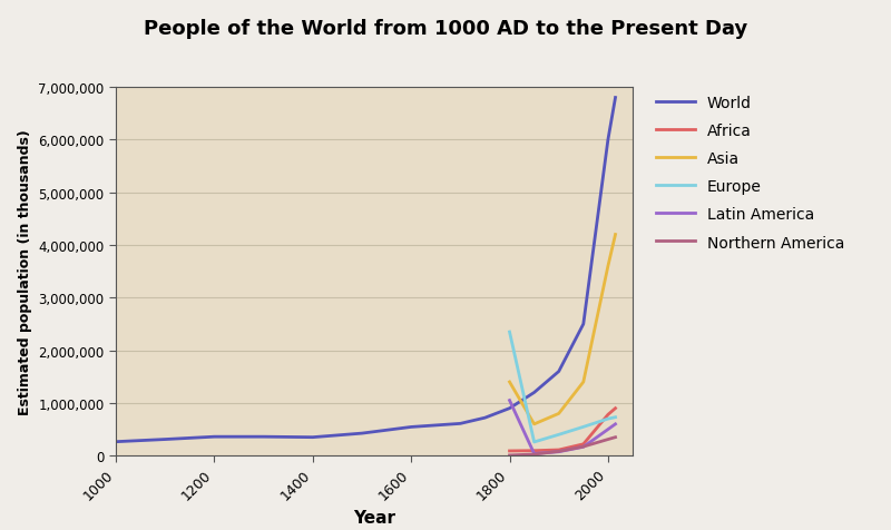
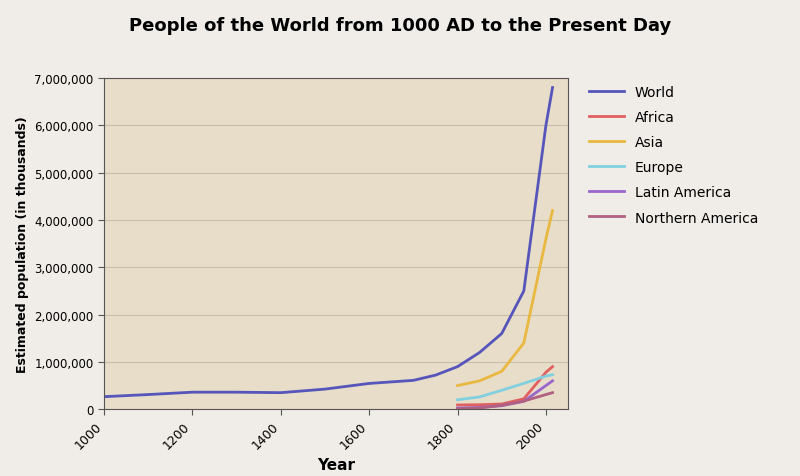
Asia/1800: 1,400,000 -> 500,000
Europe/1800: 2,350,000 -> 200,000
Latin America/1800: 1,050,000 -> 20,000
